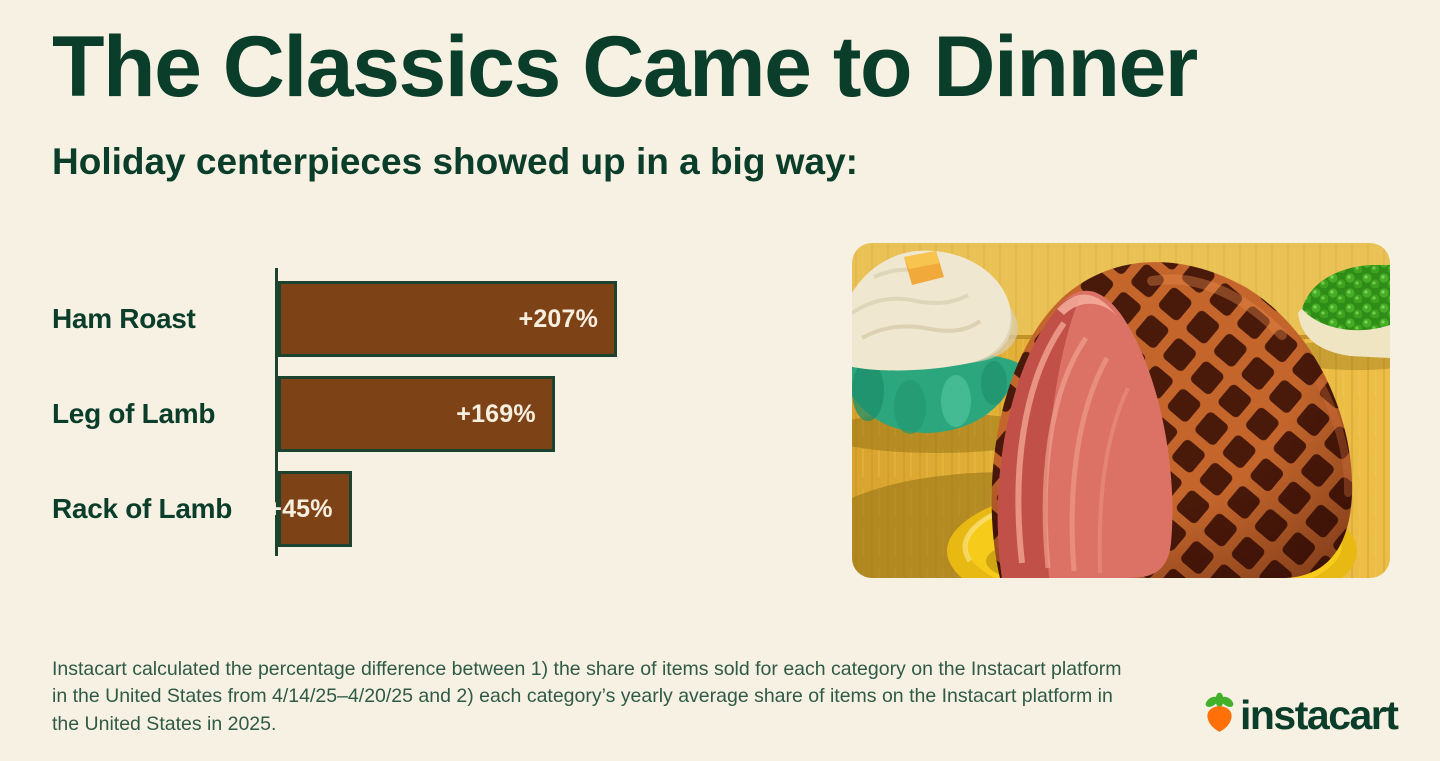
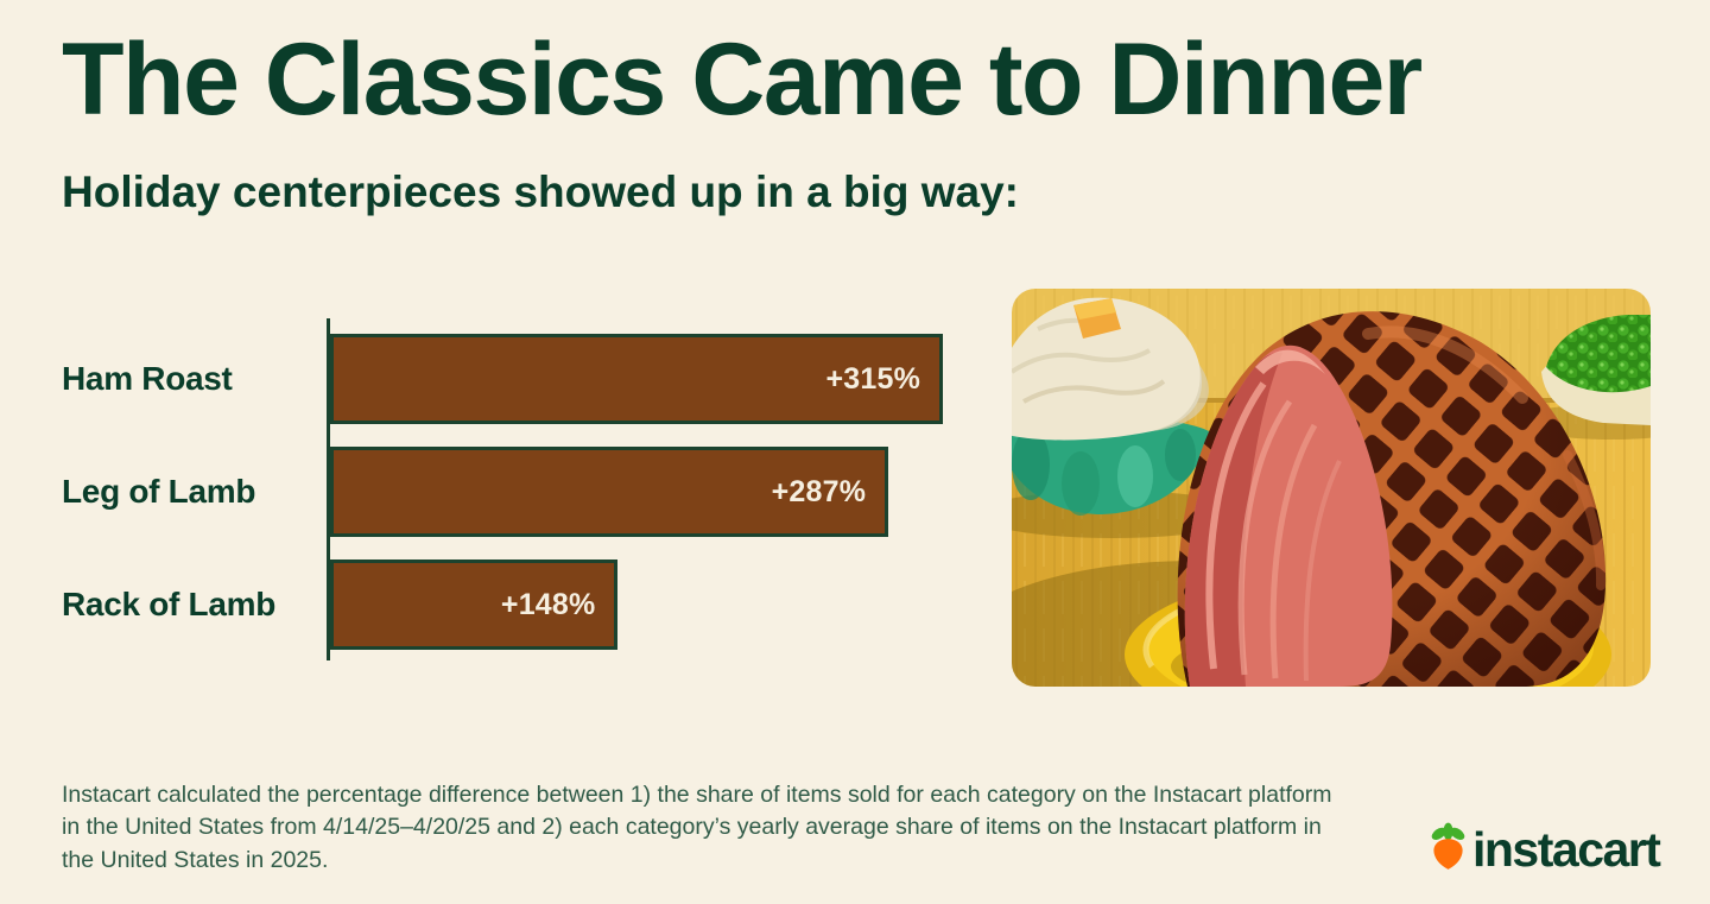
Ham Roast: +207% -> +315%
Leg of Lamb: +169% -> +287%
Rack of Lamb: +45% -> +148%
